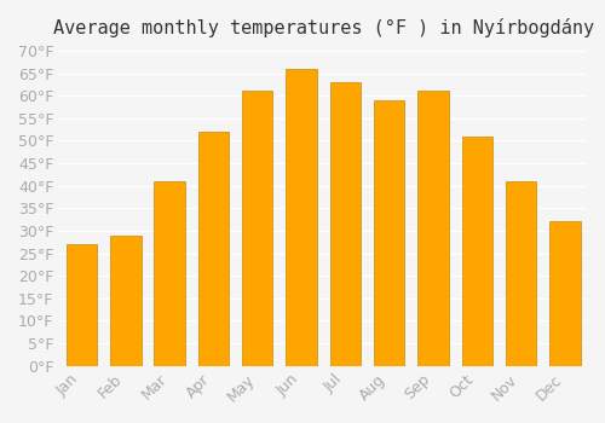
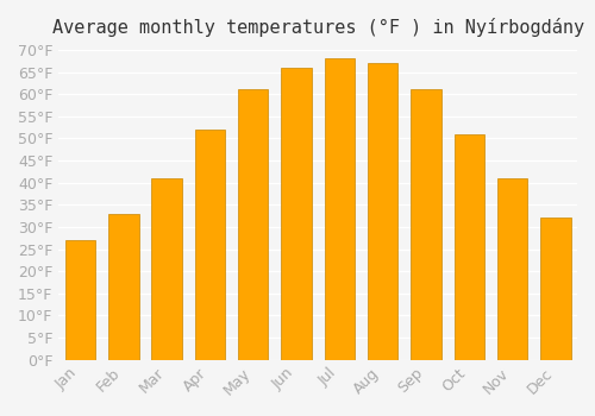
Feb: 29°F -> 33°F
Jul: 63°F -> 68°F
Aug: 59°F -> 67°F
